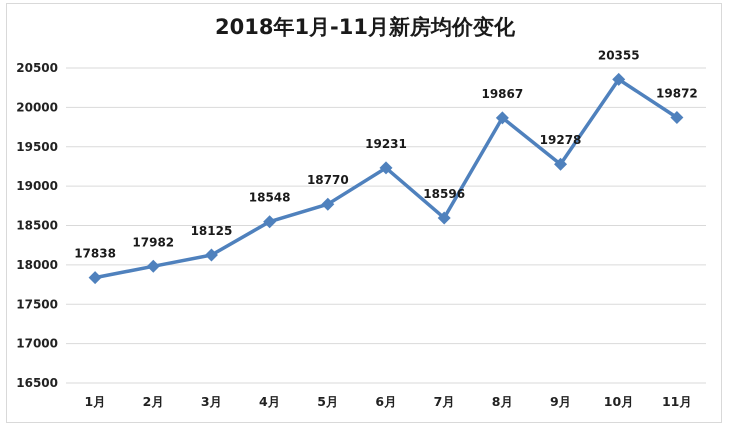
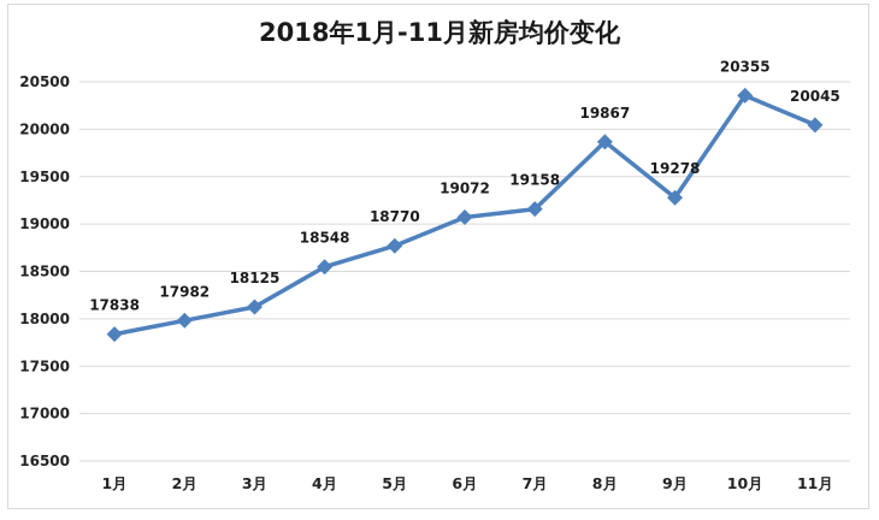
6月: 19231 -> 19072
7月: 18596 -> 19158
11月: 19872 -> 20045
